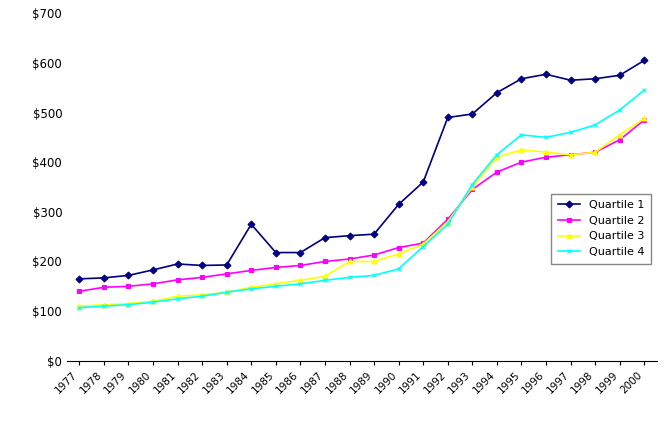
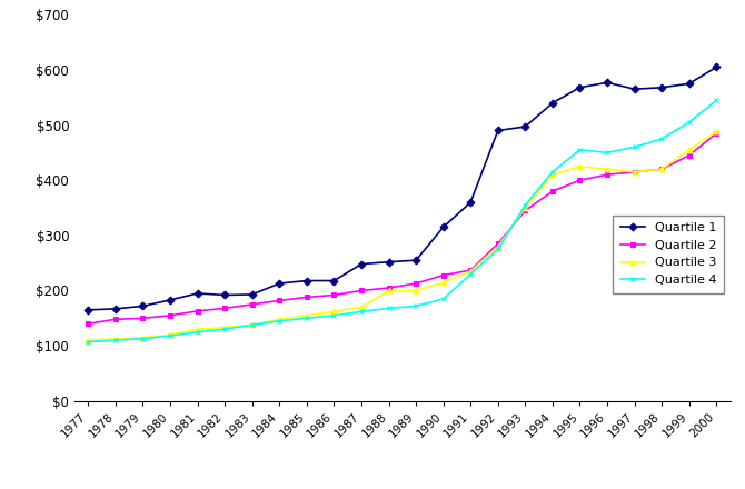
Quartile 1/1984: $275 -> $213
